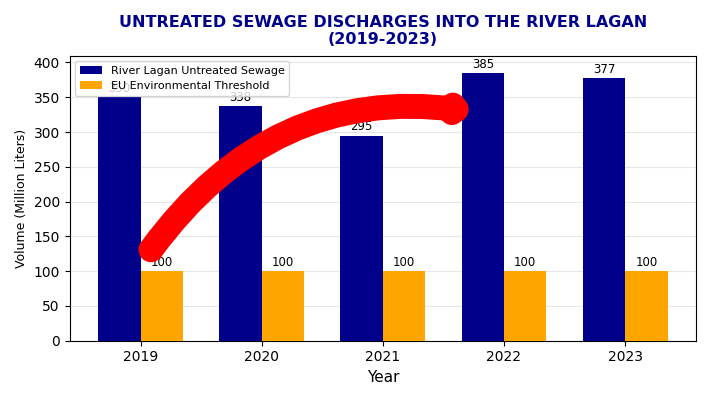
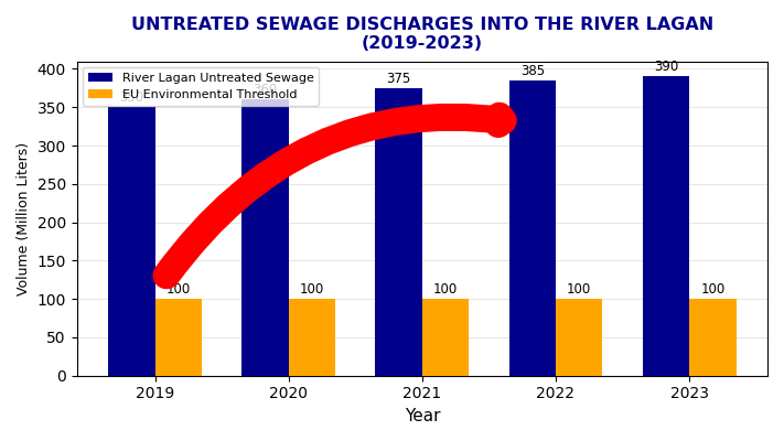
River Lagan Untreated Sewage/2020: 338 -> 360
River Lagan Untreated Sewage/2021: 295 -> 375
River Lagan Untreated Sewage/2023: 377 -> 390
